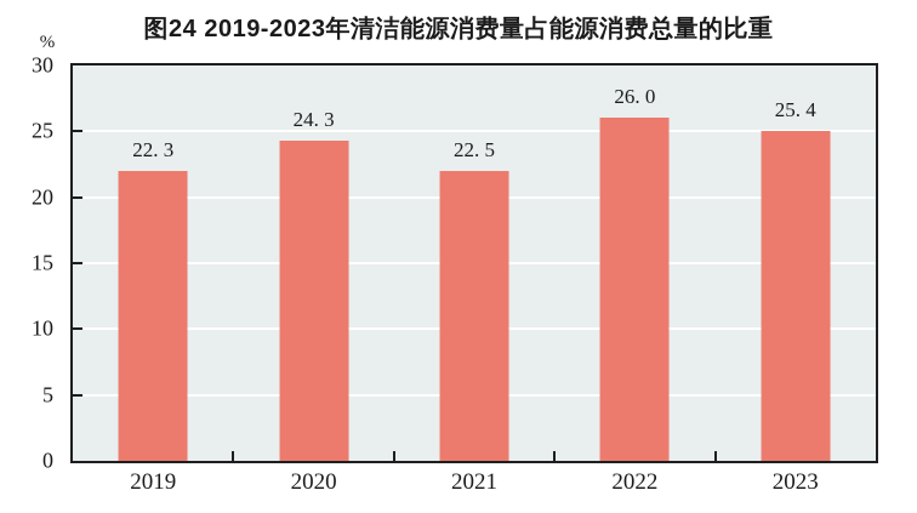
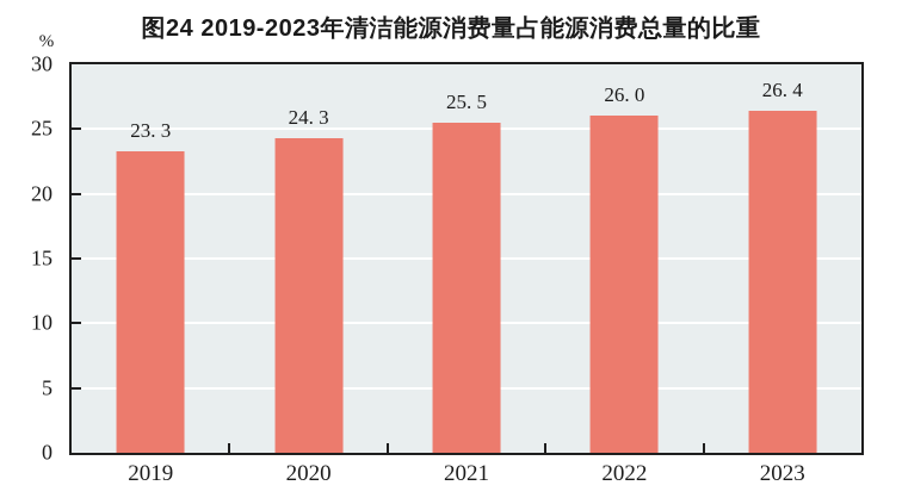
2019: 22 -> 23
2021: 22 -> 25
2023: 25 -> 26
